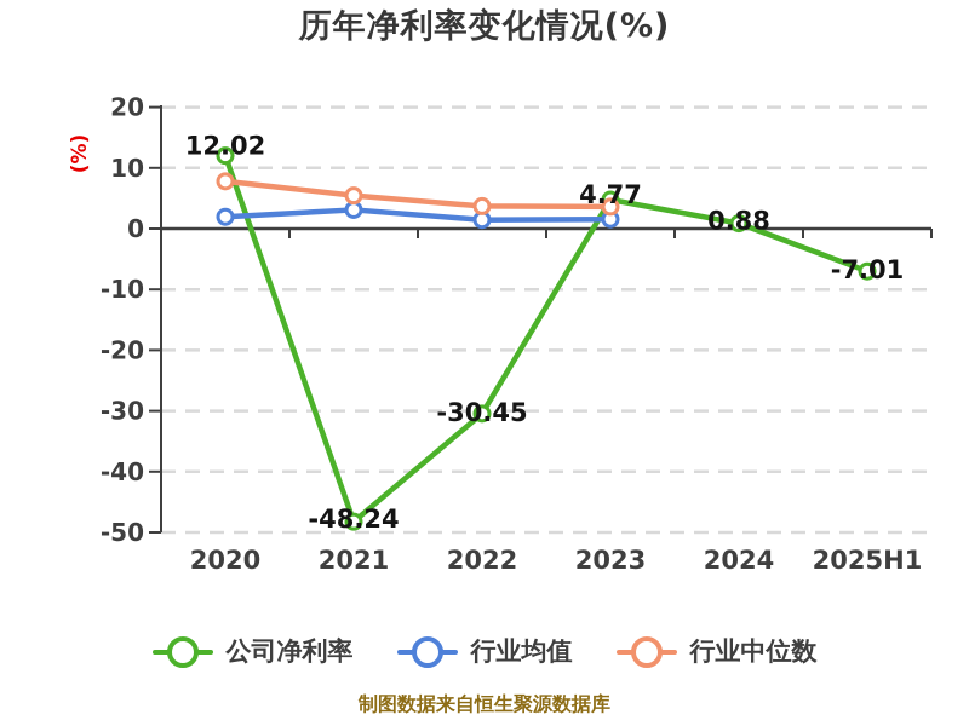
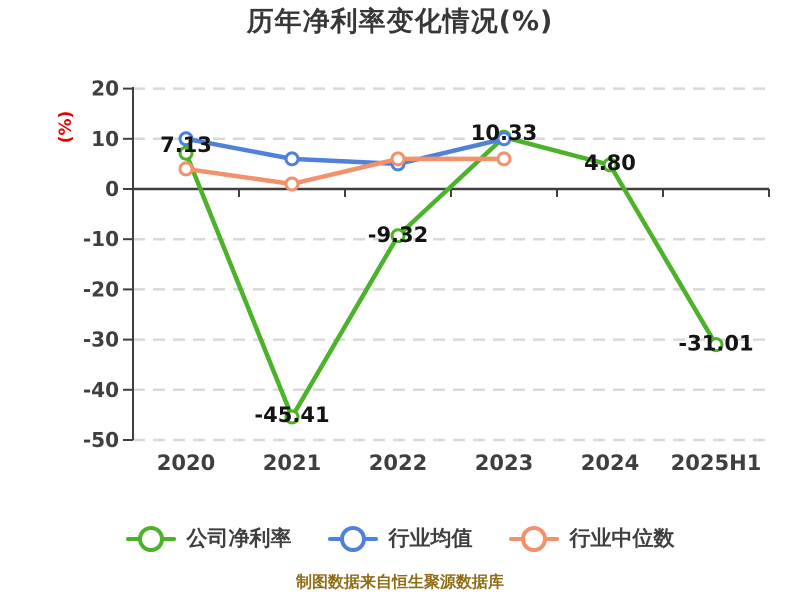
公司净利率/2020: 12.02 -> 7.13
行业均值/2020: 2 -> 10
行业中位数/2020: 8 -> 4
公司净利率/2021: -48.24 -> -45.41
行业均值/2021: 3 -> 6
行业中位数/2021: 5 -> 1
公司净利率/2022: -30.45 -> -9.32
行业均值/2022: 1 -> 5
行业中位数/2022: 4 -> 6
公司净利率/2023: 4.77 -> 10.33
行业均值/2023: 2 -> 10
行业中位数/2023: 4 -> 6
公司净利率/2024: 0.88 -> 4.80
公司净利率/2025H1: -7.01 -> -31.01
